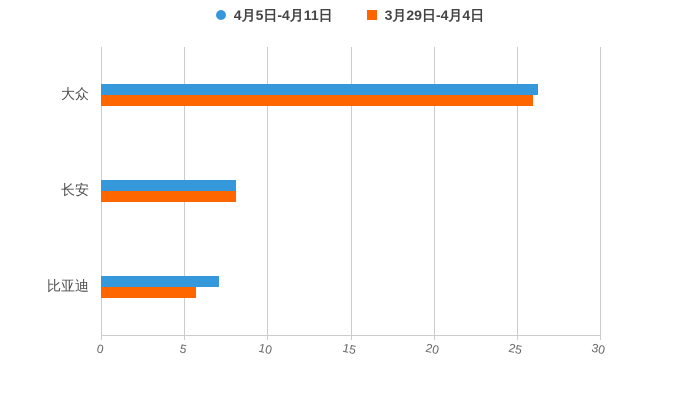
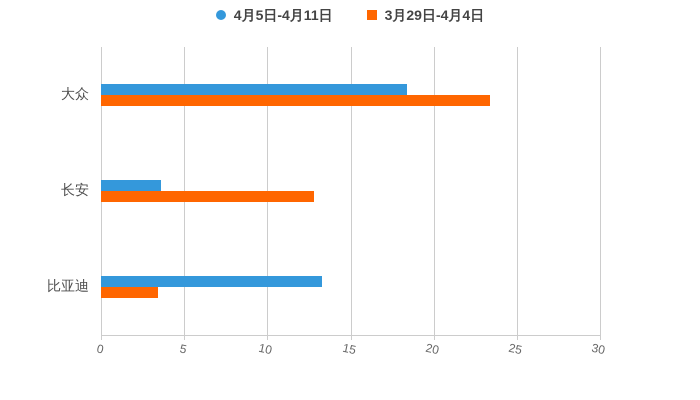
4月5日-4月11日/大众: 26.3 -> 18.4
3月29日-4月4日/大众: 26.0 -> 23.4
4月5日-4月11日/长安: 8.1 -> 3.6
3月29日-4月4日/长安: 8.1 -> 12.8
4月5日-4月11日/比亚迪: 7.1 -> 13.3
3月29日-4月4日/比亚迪: 5.7 -> 3.4
